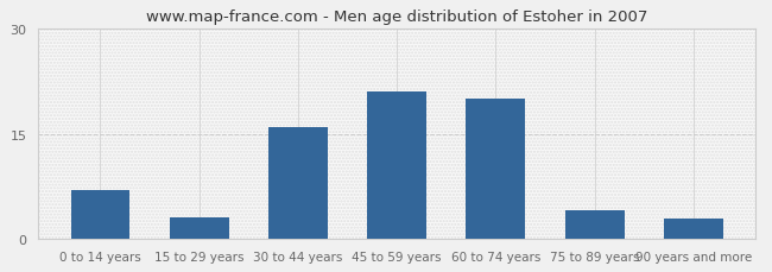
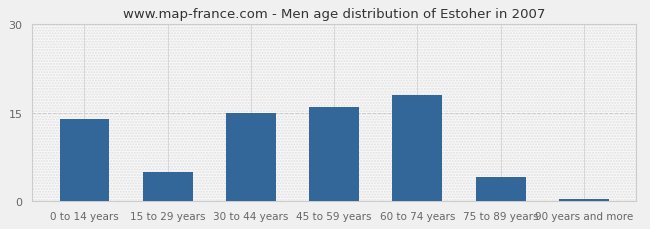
0 to 14 years: 7.0 -> 14.0
15 to 29 years: 3.0 -> 5.0
30 to 44 years: 16.0 -> 15.0
45 to 59 years: 21.0 -> 16.0
60 to 74 years: 20.0 -> 18.0
90 years and more: 2.8 -> 0.4
